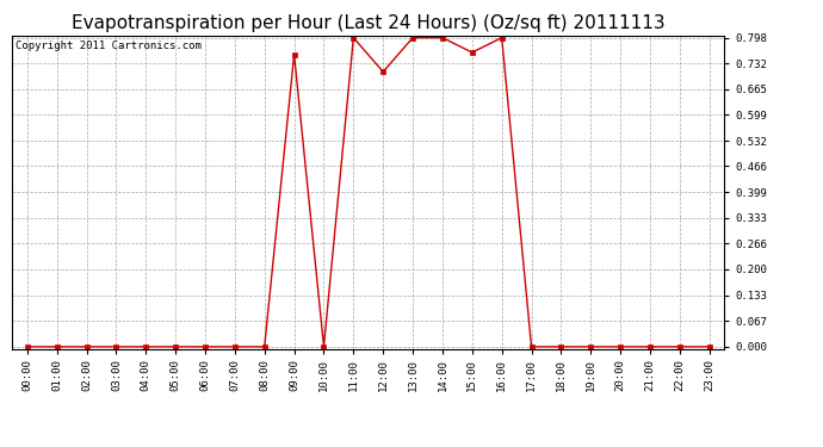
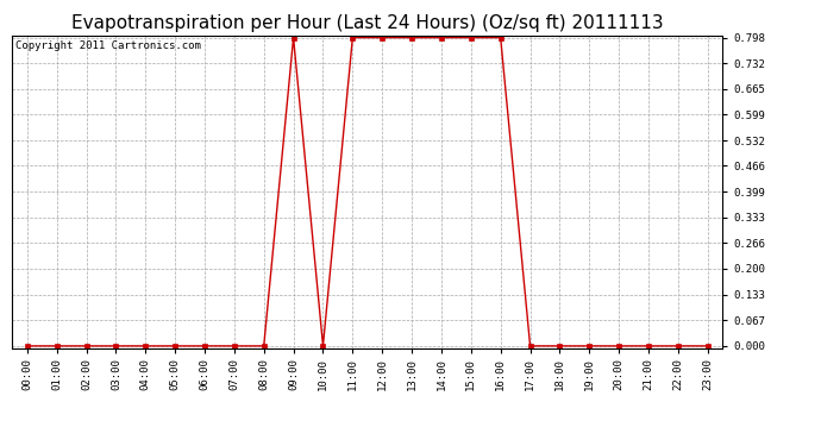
09:00: 0.755 -> 0.798
12:00: 0.710 -> 0.798
15:00: 0.760 -> 0.798
